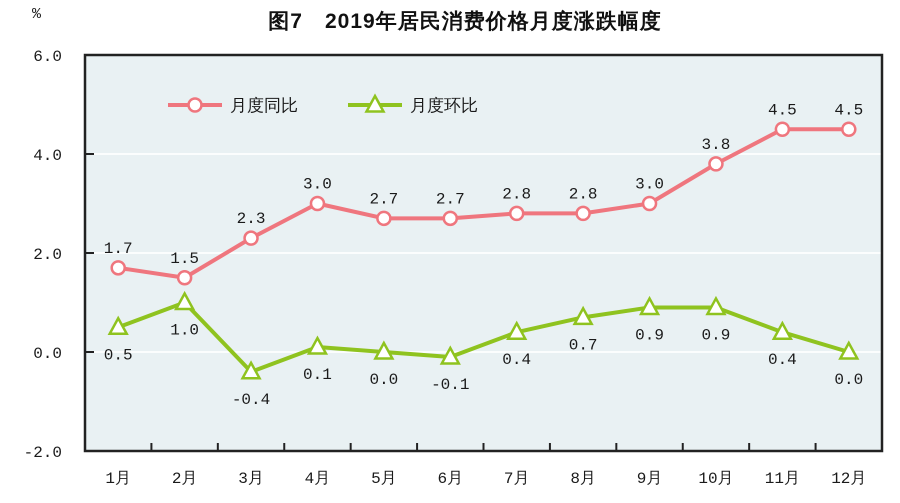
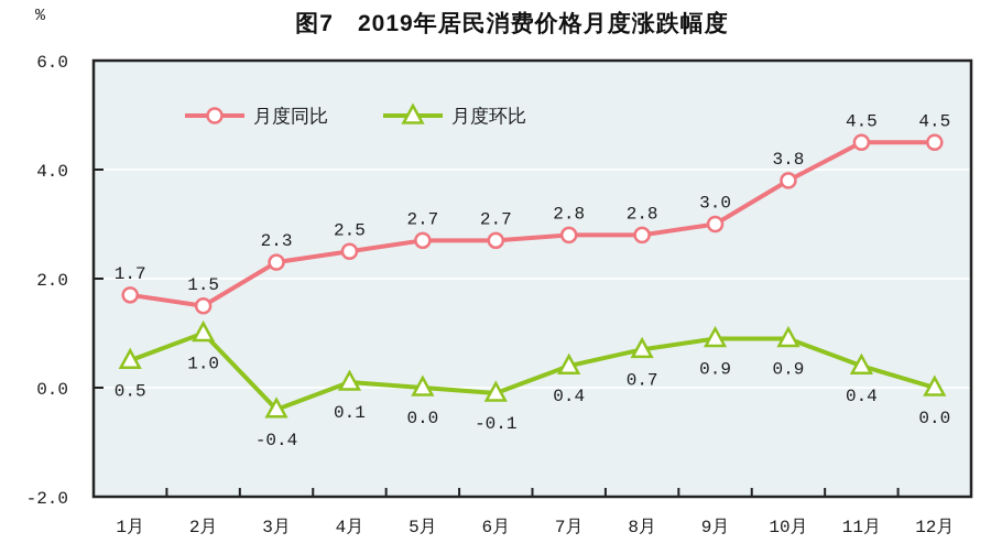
月度同比/4月: 3.0 -> 2.5
